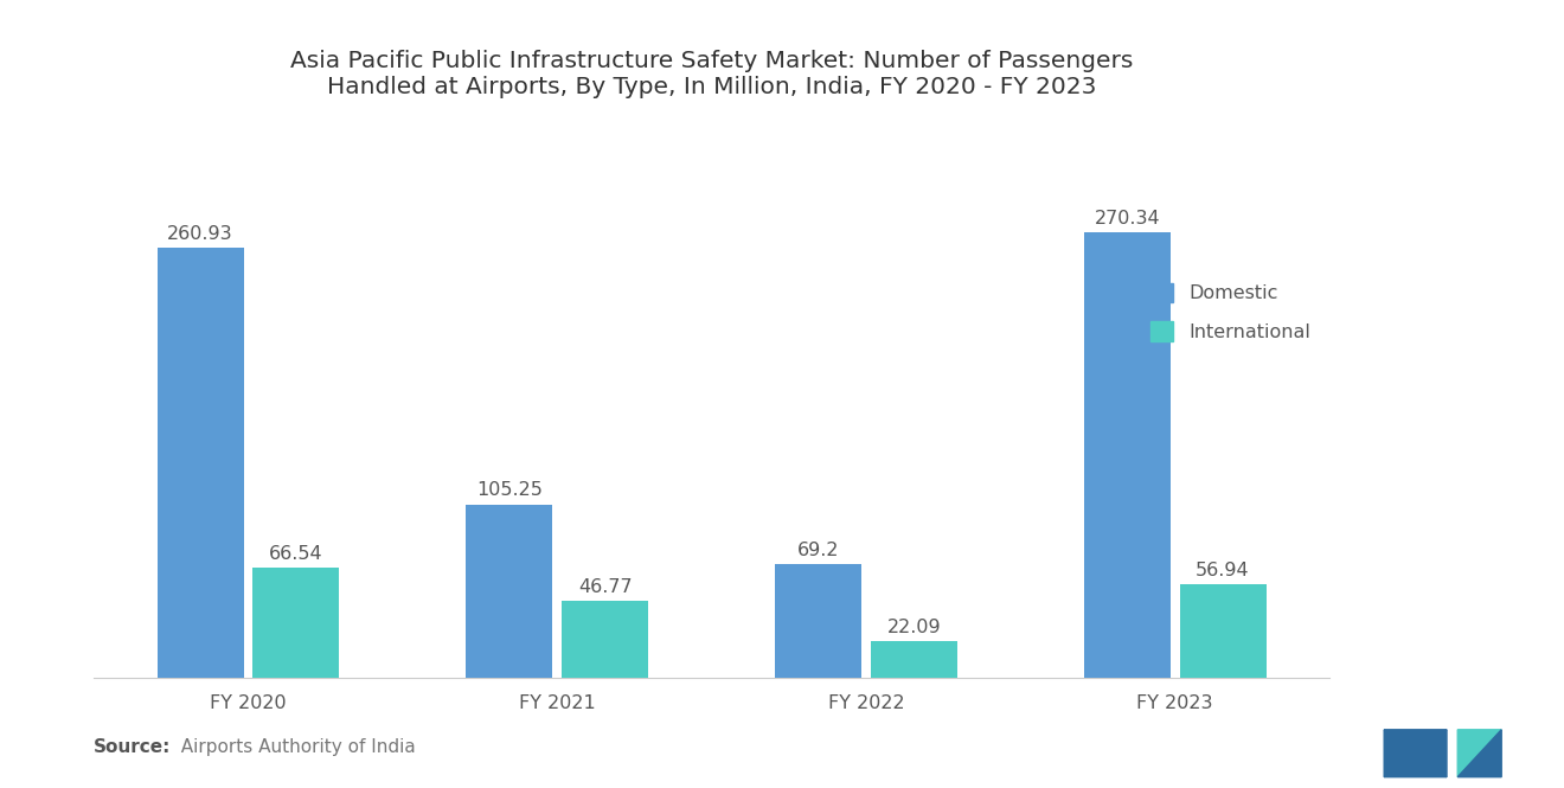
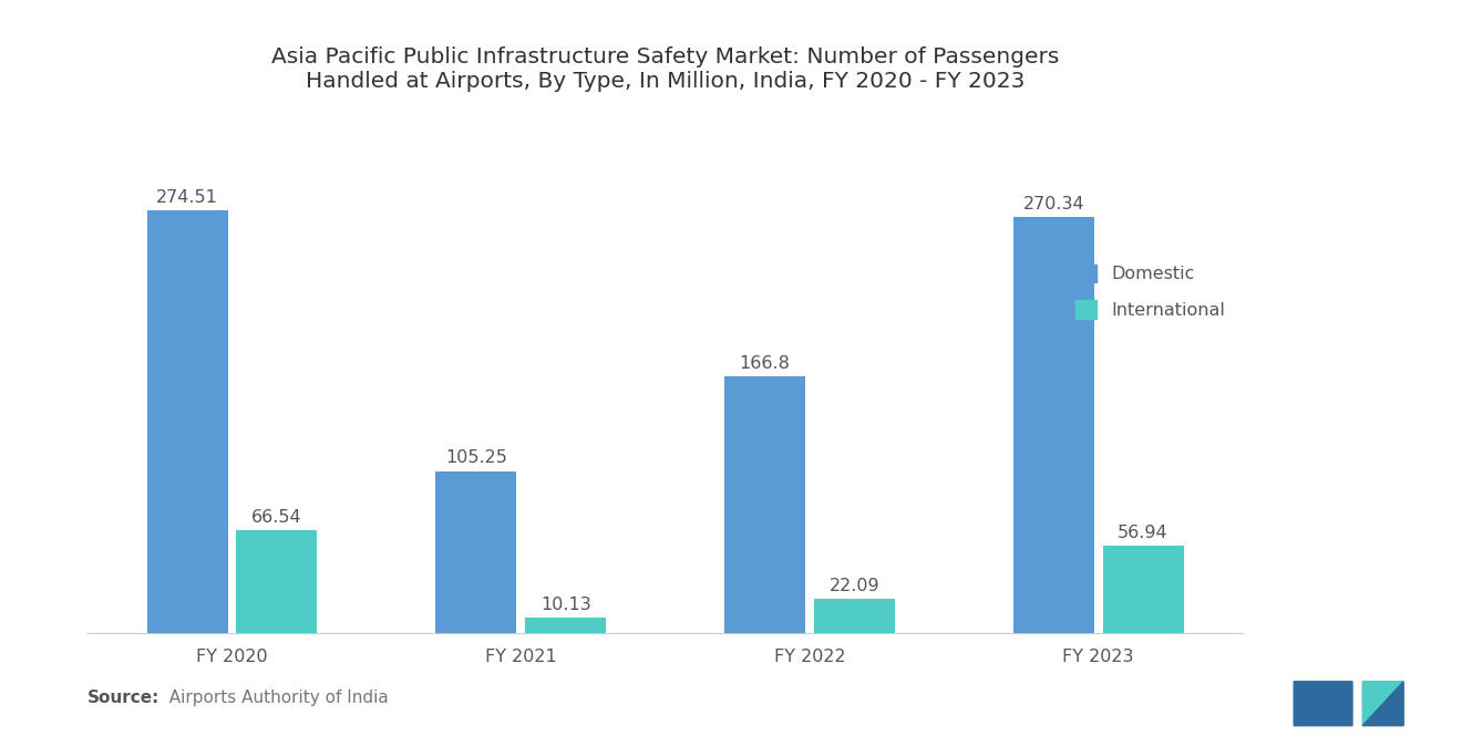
Domestic/FY 2020: 260.93 -> 274.51
International/FY 2021: 46.77 -> 10.13
Domestic/FY 2022: 69.2 -> 166.8
